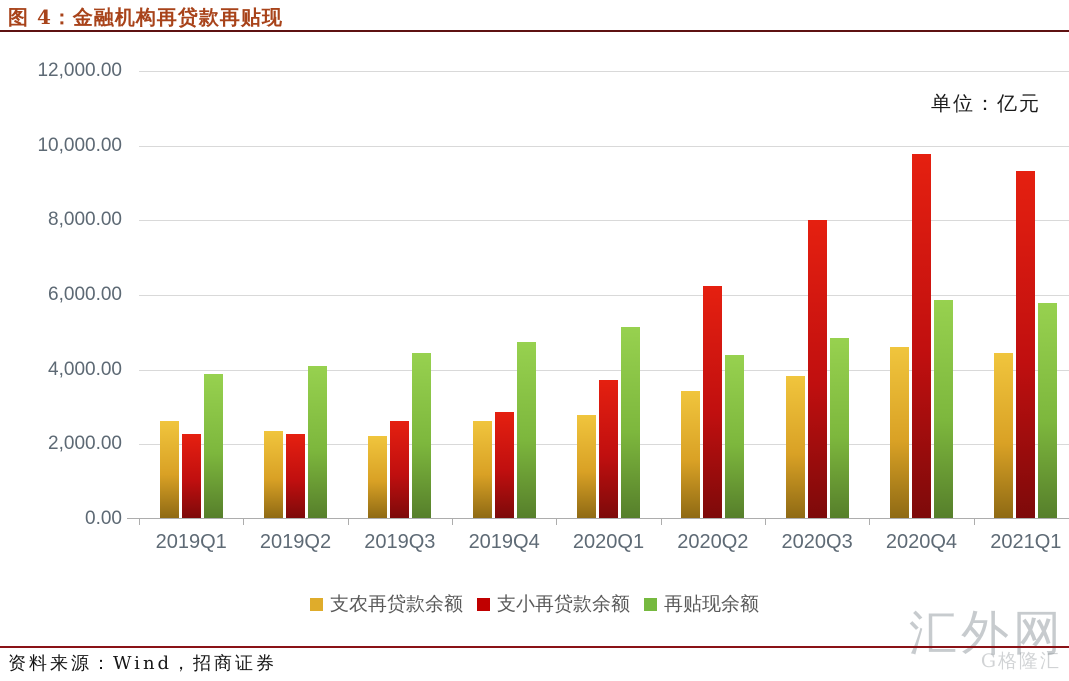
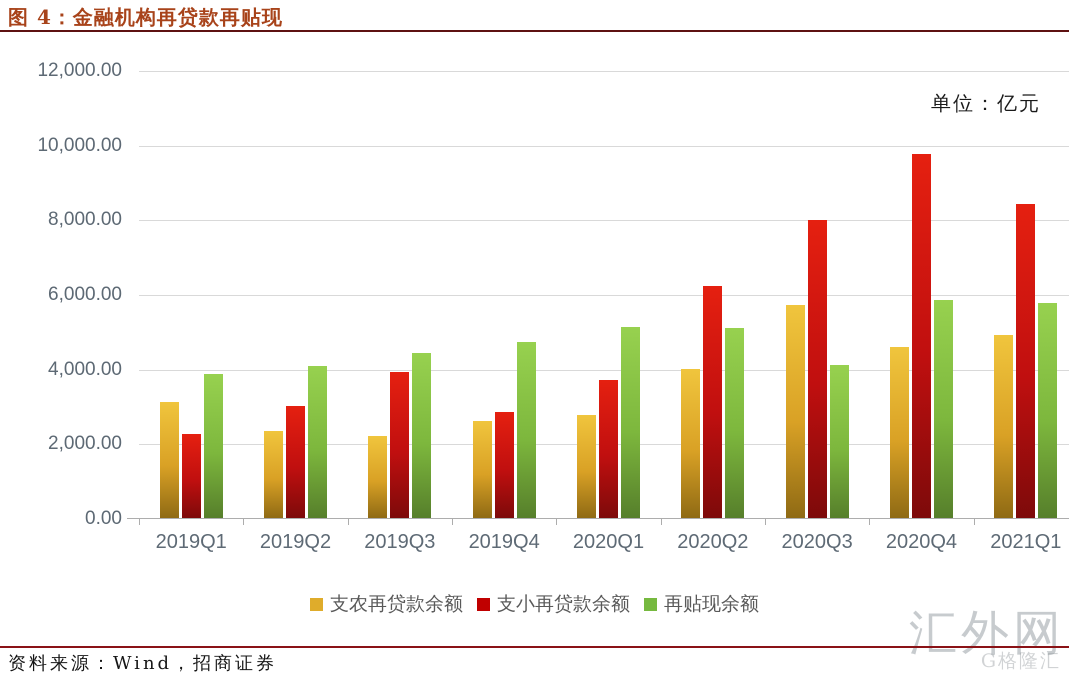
支农再贷款余额/2019Q1: 2600 -> 3100
支小再贷款余额/2019Q2: 2200 -> 3000
支小再贷款余额/2019Q3: 2600 -> 3900
支农再贷款余额/2020Q2: 3400 -> 4000
再贴现余额/2020Q2: 4400 -> 5100
支农再贷款余额/2020Q3: 3800 -> 5700
再贴现余额/2020Q3: 4800 -> 4100
支农再贷款余额/2021Q1: 4400 -> 4900
支小再贷款余额/2021Q1: 9300 -> 8400
